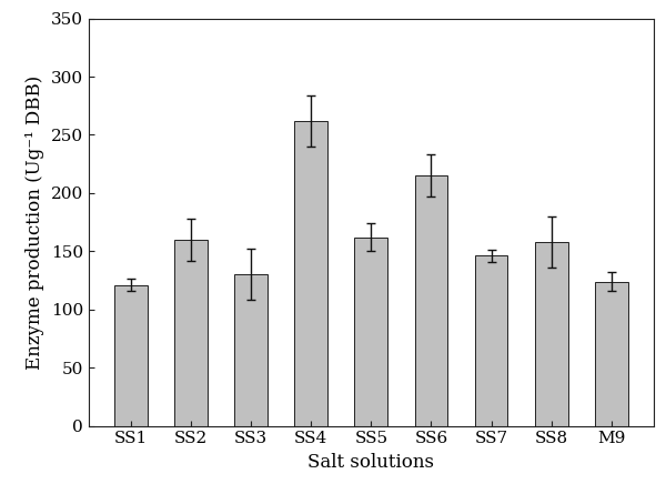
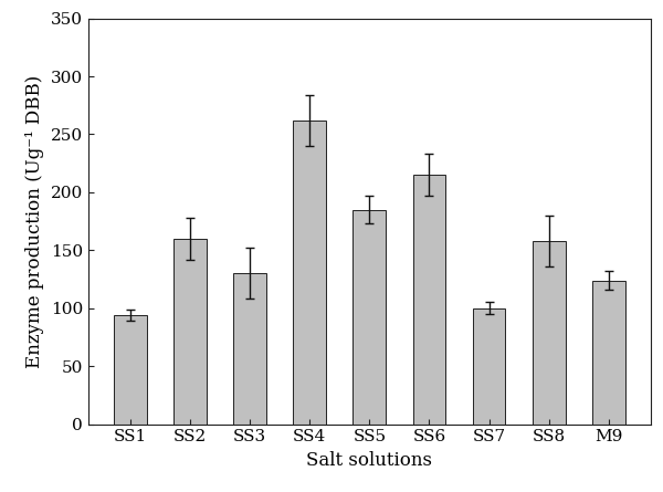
SS1: 121 -> 94
SS5: 162 -> 185
SS7: 146 -> 100
